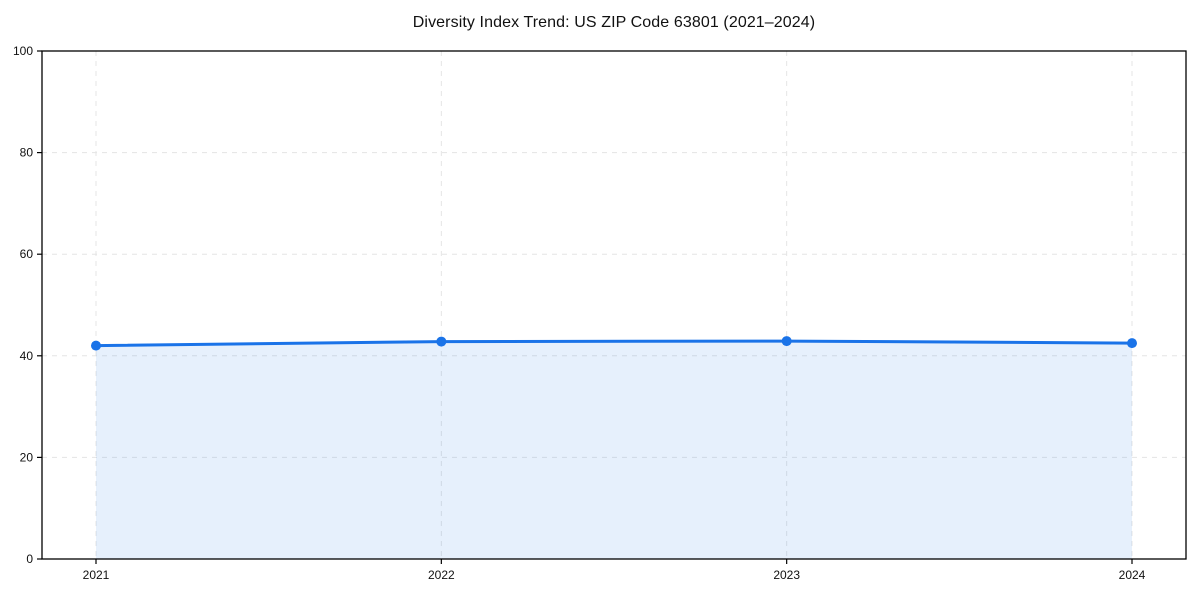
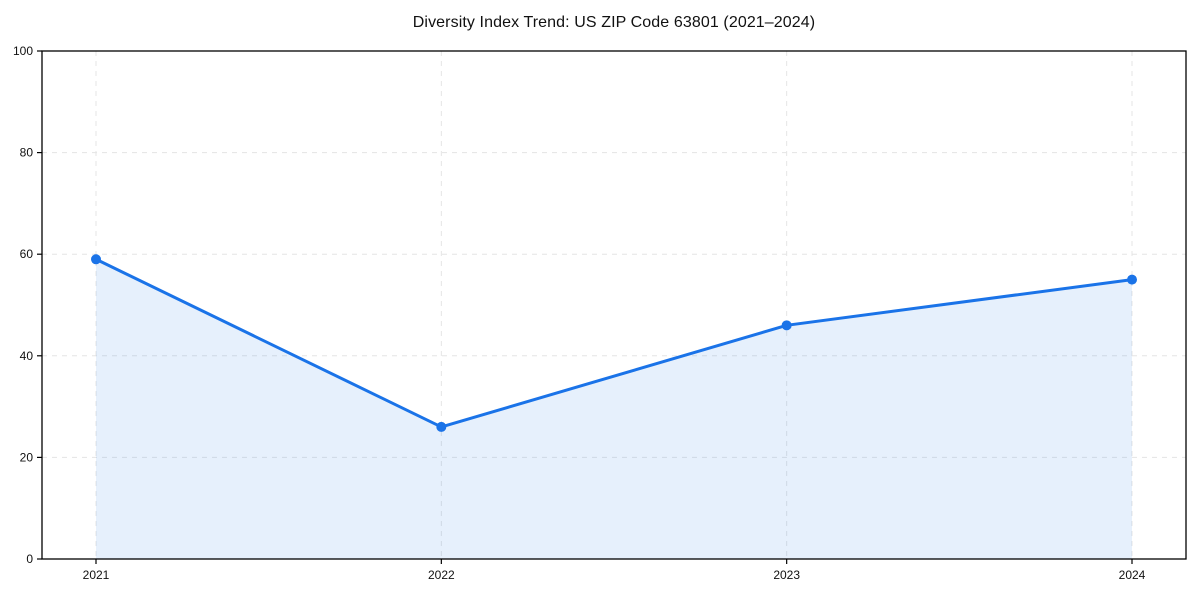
2021: 42 -> 59
2022: 43 -> 26
2023: 43 -> 46
2024: 42 -> 55
